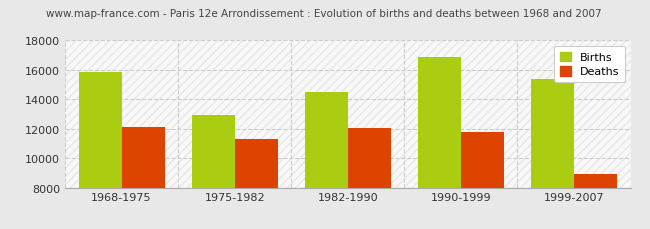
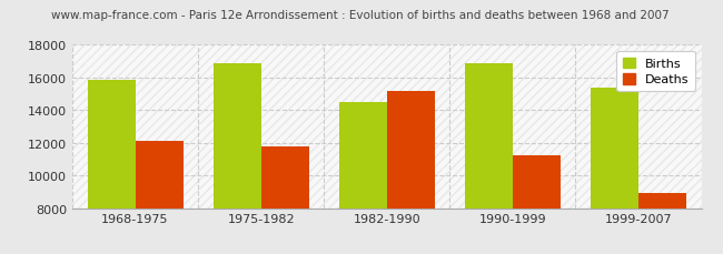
Births/1975-1982: 13000 -> 16900
Deaths/1975-1982: 11300 -> 11800
Deaths/1982-1990: 12000 -> 15200
Deaths/1990-1999: 11800 -> 11200
